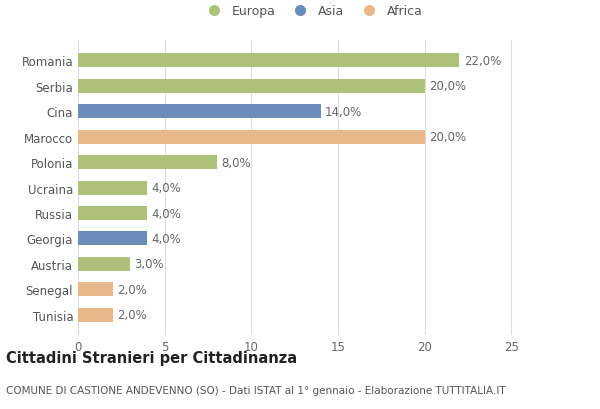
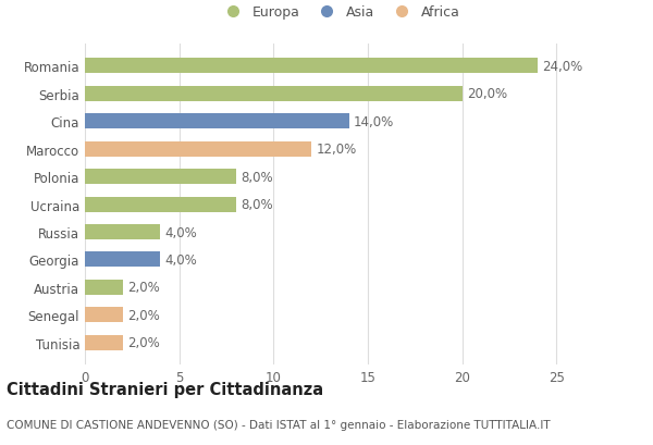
Romania: 22,0% -> 24,0%
Marocco: 20,0% -> 12,0%
Ucraina: 4,0% -> 8,0%
Austria: 3,0% -> 2,0%
